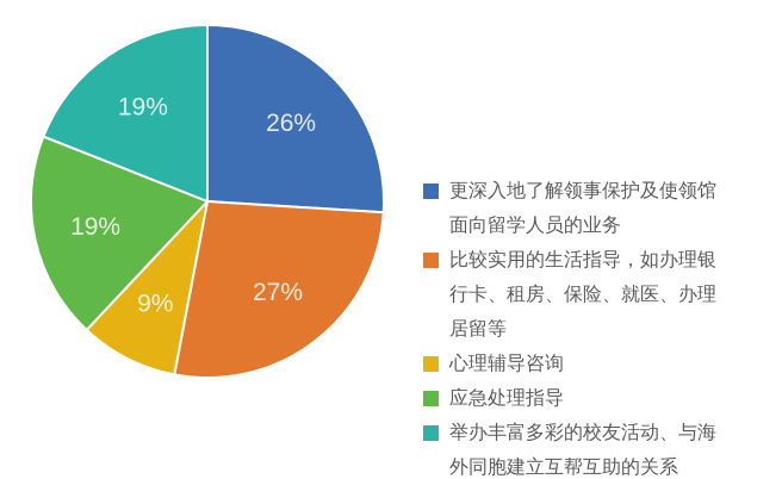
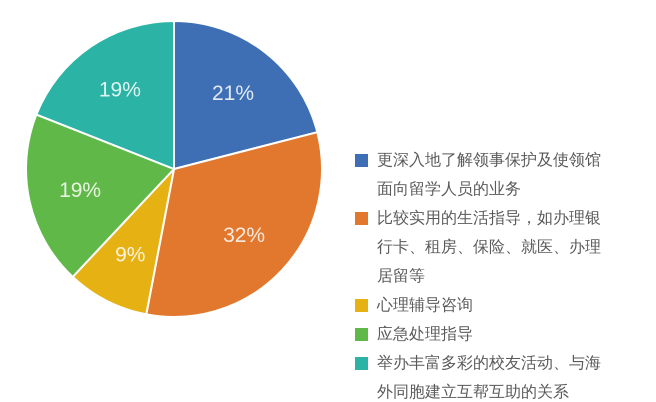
更深入地了解领事保护及使领馆面向留学人员的业务: 26% -> 21%
比较实用的生活指导，如办理银行卡、租房、保险、就医、办理居留等: 27% -> 32%
